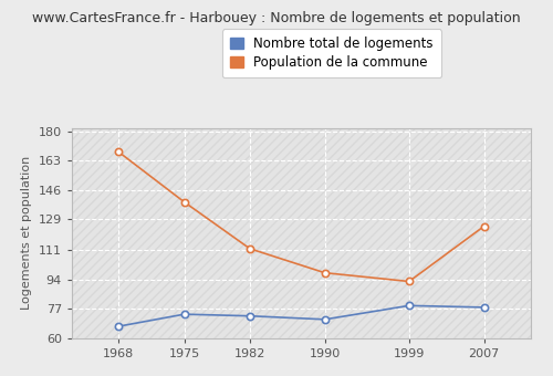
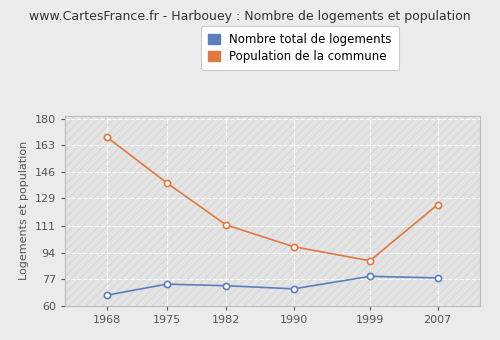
Population de la commune/1999: 93 -> 89
